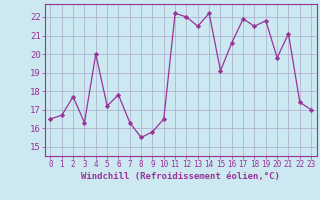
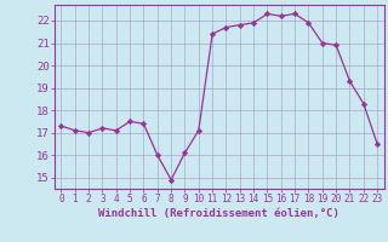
0: 16.5 -> 17.3
1: 16.7 -> 17.1
2: 17.7 -> 17.0
3: 16.3 -> 17.2
4: 20.0 -> 17.1
5: 17.2 -> 17.5
6: 17.8 -> 17.4
7: 16.3 -> 16.0
8: 15.5 -> 14.9
9: 15.8 -> 16.1
10: 16.5 -> 17.1
11: 22.2 -> 21.4
12: 22.0 -> 21.7
13: 21.5 -> 21.8
14: 22.2 -> 21.9
15: 19.1 -> 22.3
16: 20.6 -> 22.2
17: 21.9 -> 22.3
18: 21.5 -> 21.9
19: 21.8 -> 21.0
20: 19.8 -> 20.9
21: 21.1 -> 19.3
22: 17.4 -> 18.3
23: 17.0 -> 16.5
